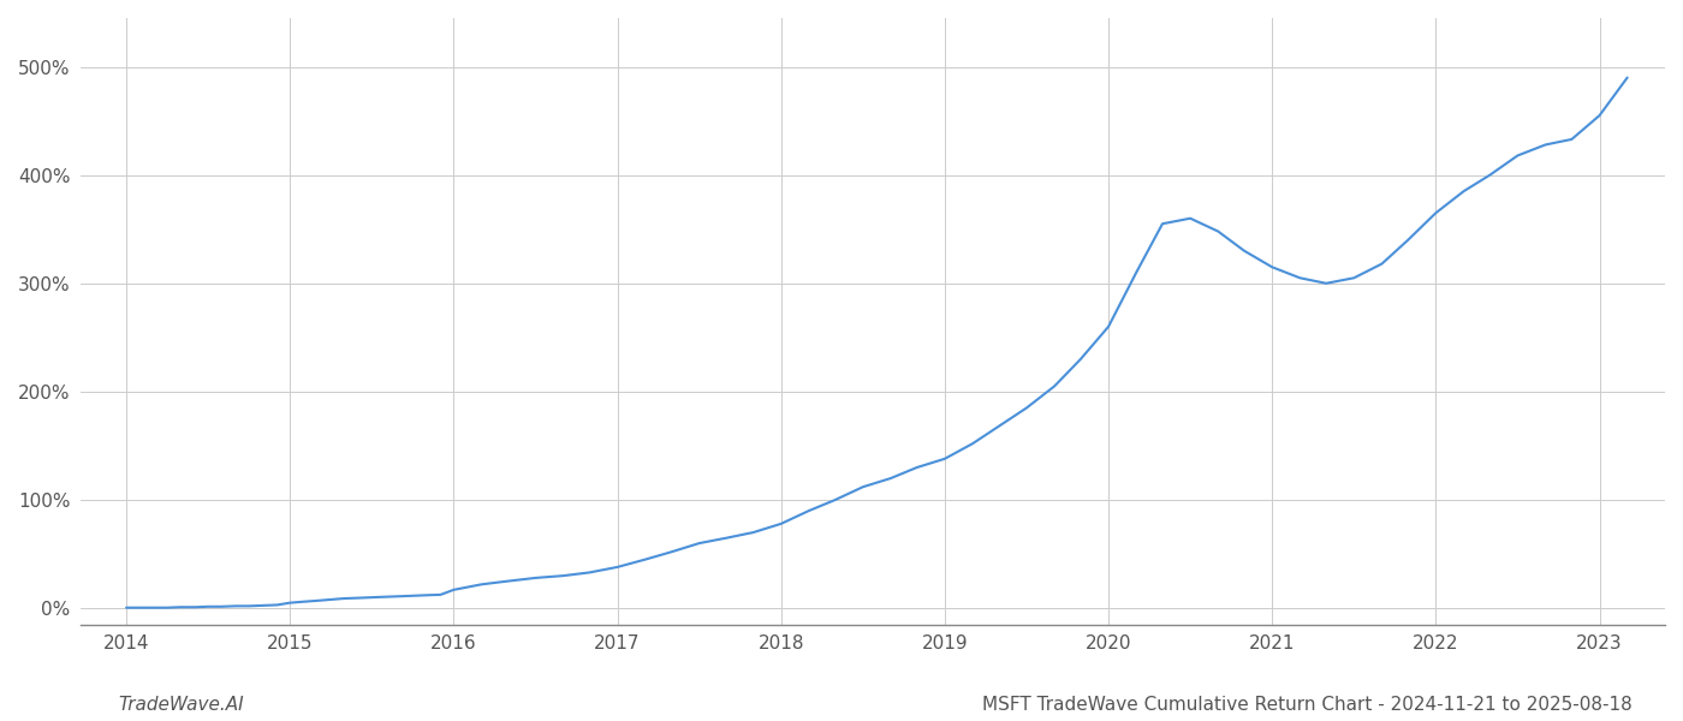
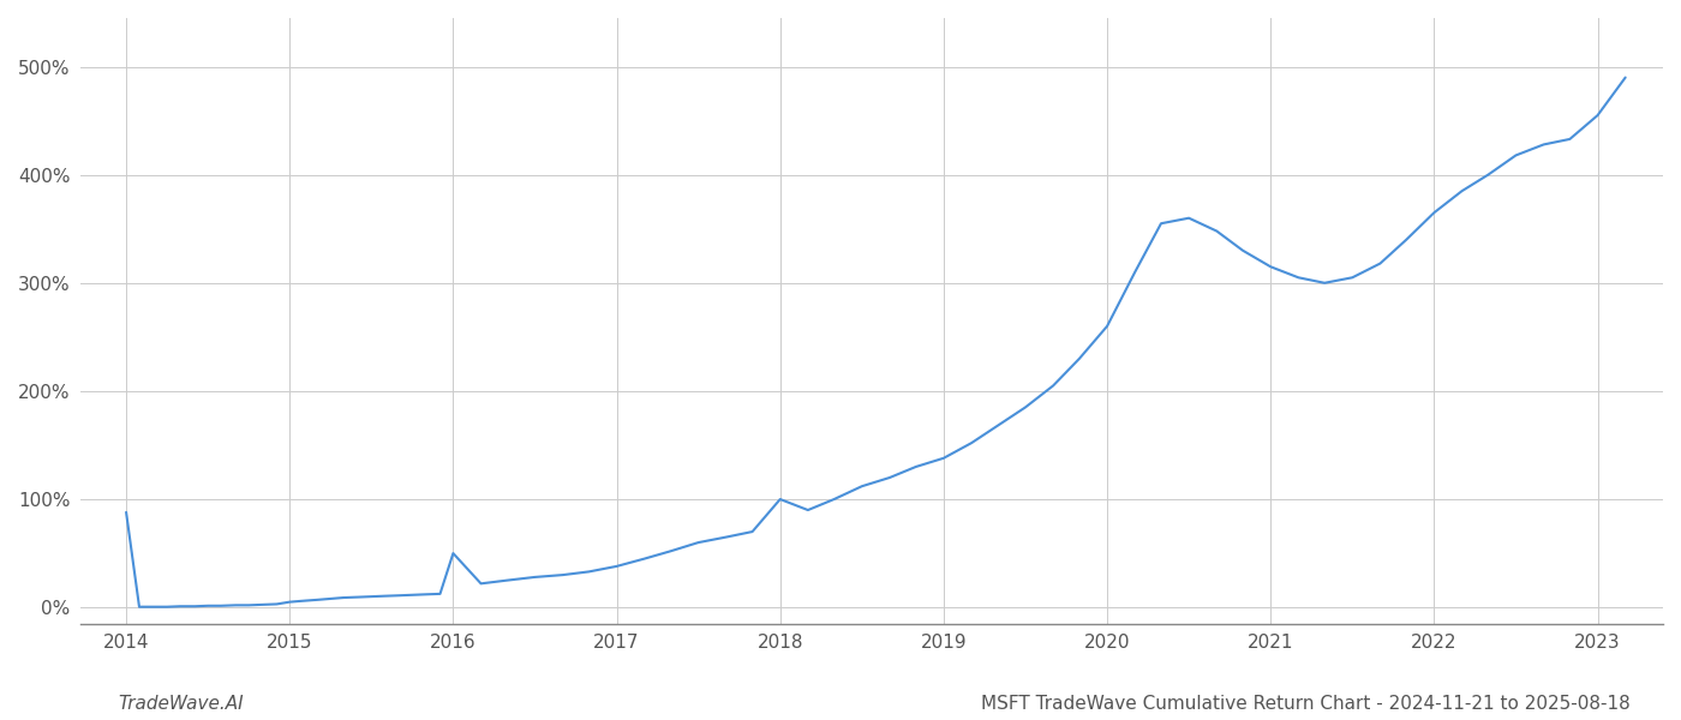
2014: 0% -> 88%
2016: 17% -> 50%
2018: 78% -> 100%
